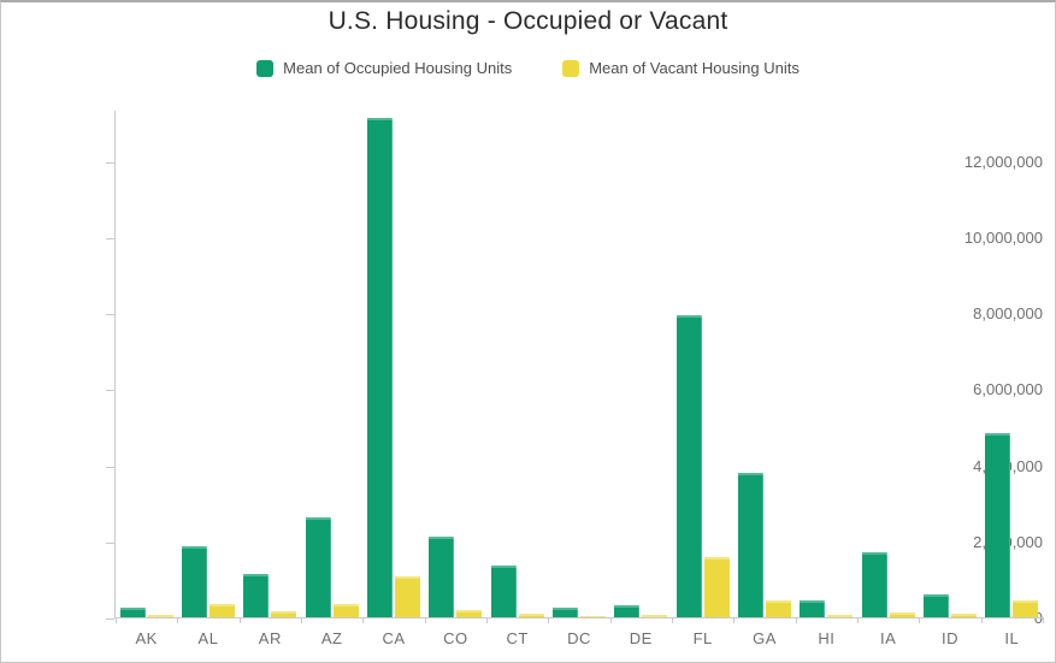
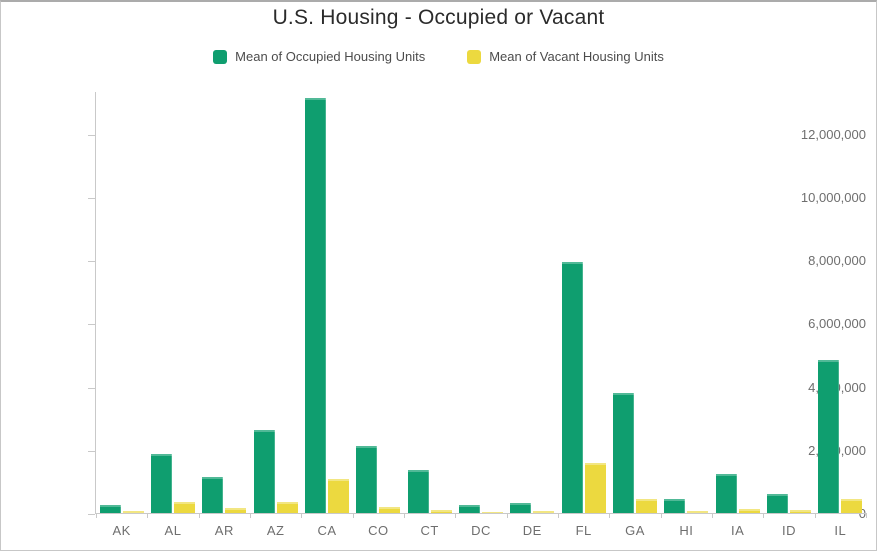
Mean of Occupied Housing Units/IA: 1700000 -> 1200000
